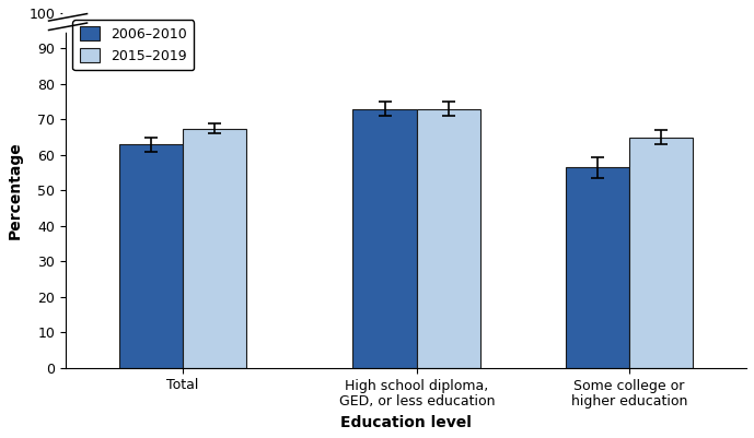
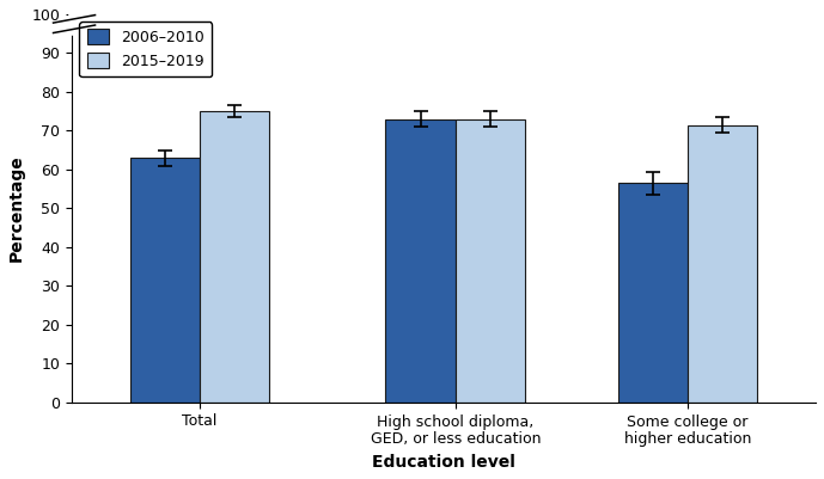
2015–2019/Total: 67.5 -> 75.0
2015–2019/Some college or higher education: 65.0 -> 71.5
